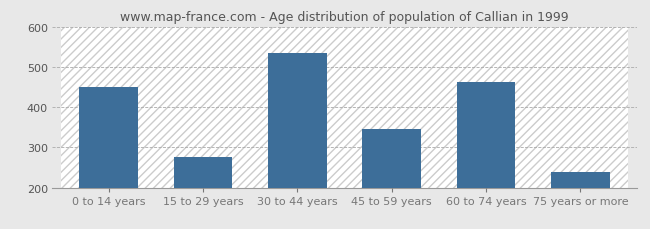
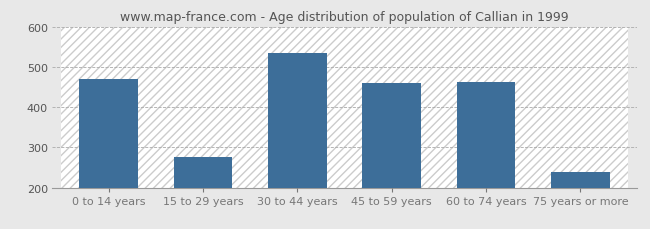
0 to 14 years: 450 -> 470
45 to 59 years: 345 -> 460
